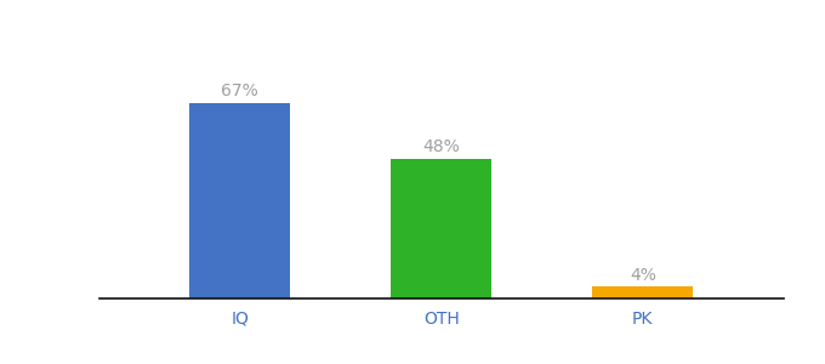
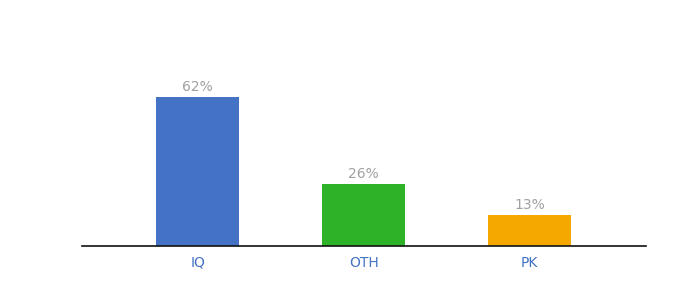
IQ: 67% -> 62%
OTH: 48% -> 26%
PK: 4% -> 13%
